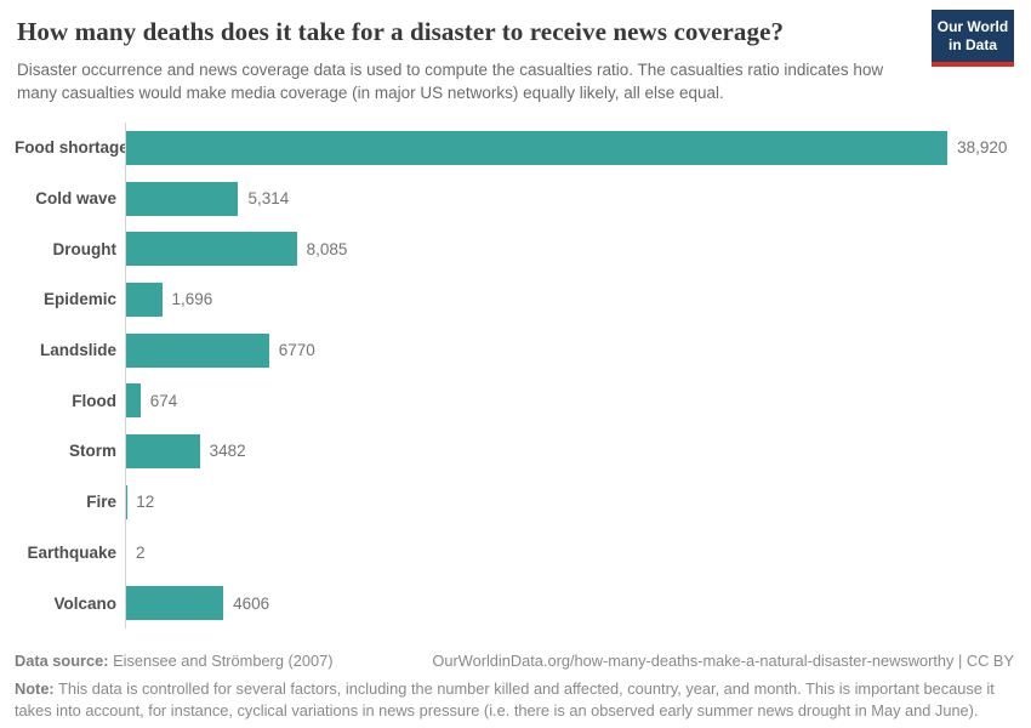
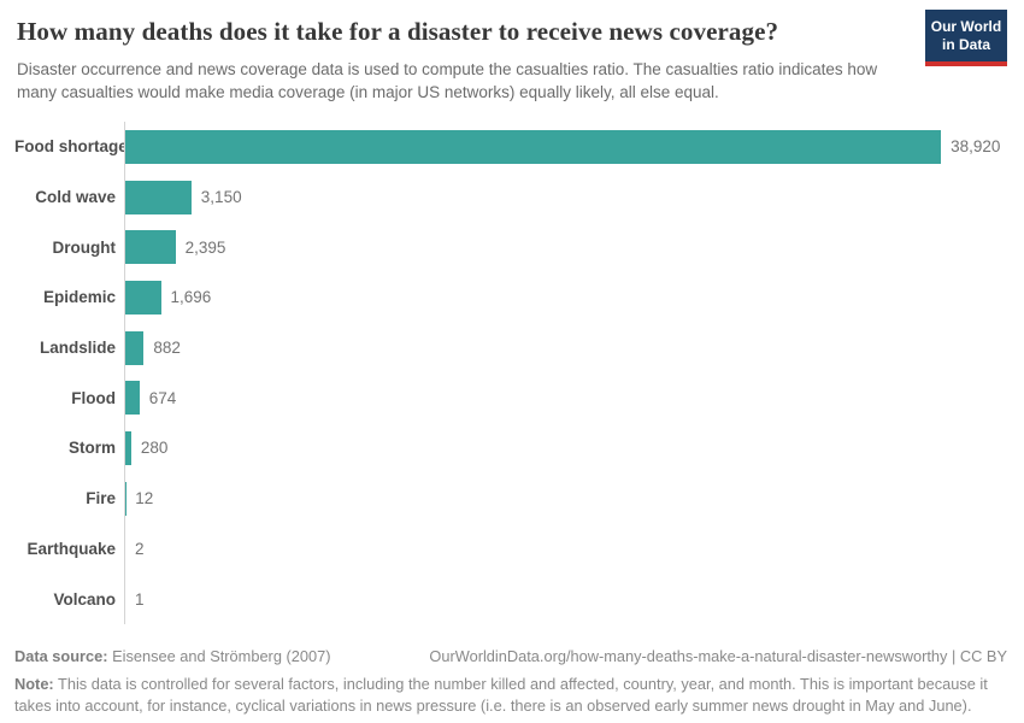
Cold wave: 5,314 -> 3,150
Drought: 8,085 -> 2,395
Landslide: 6770 -> 882
Storm: 3482 -> 280
Volcano: 4606 -> 1
